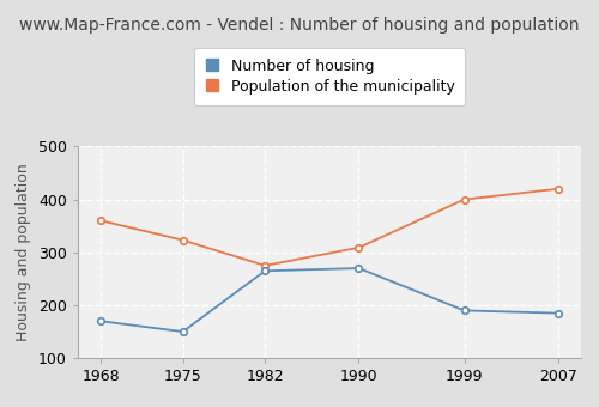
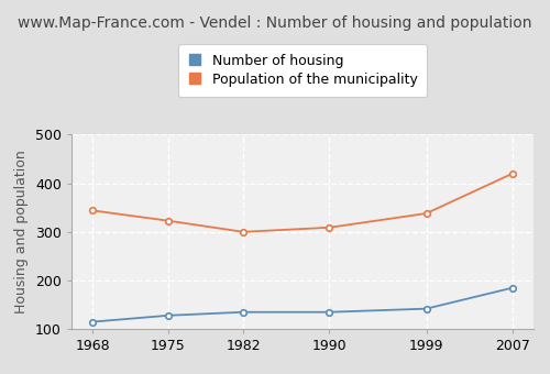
Number of housing/1968: 170 -> 115
Population of the municipality/1968: 360 -> 344
Number of housing/1975: 150 -> 128
Number of housing/1982: 265 -> 135
Population of the municipality/1982: 275 -> 300
Number of housing/1990: 270 -> 135
Number of housing/1999: 190 -> 142
Population of the municipality/1999: 400 -> 338
